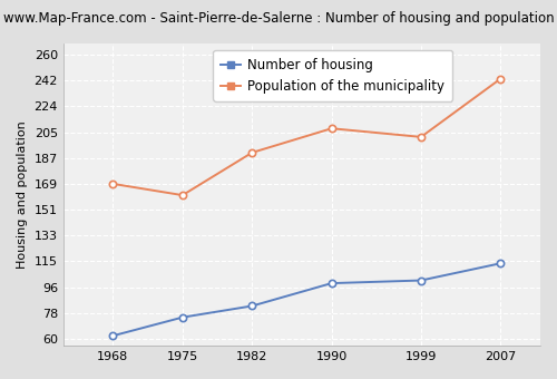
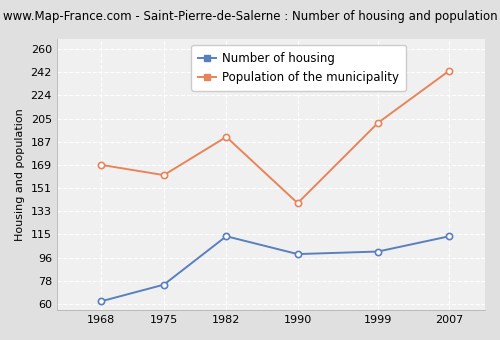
Number of housing/1982: 83 -> 113
Population of the municipality/1990: 208 -> 139
